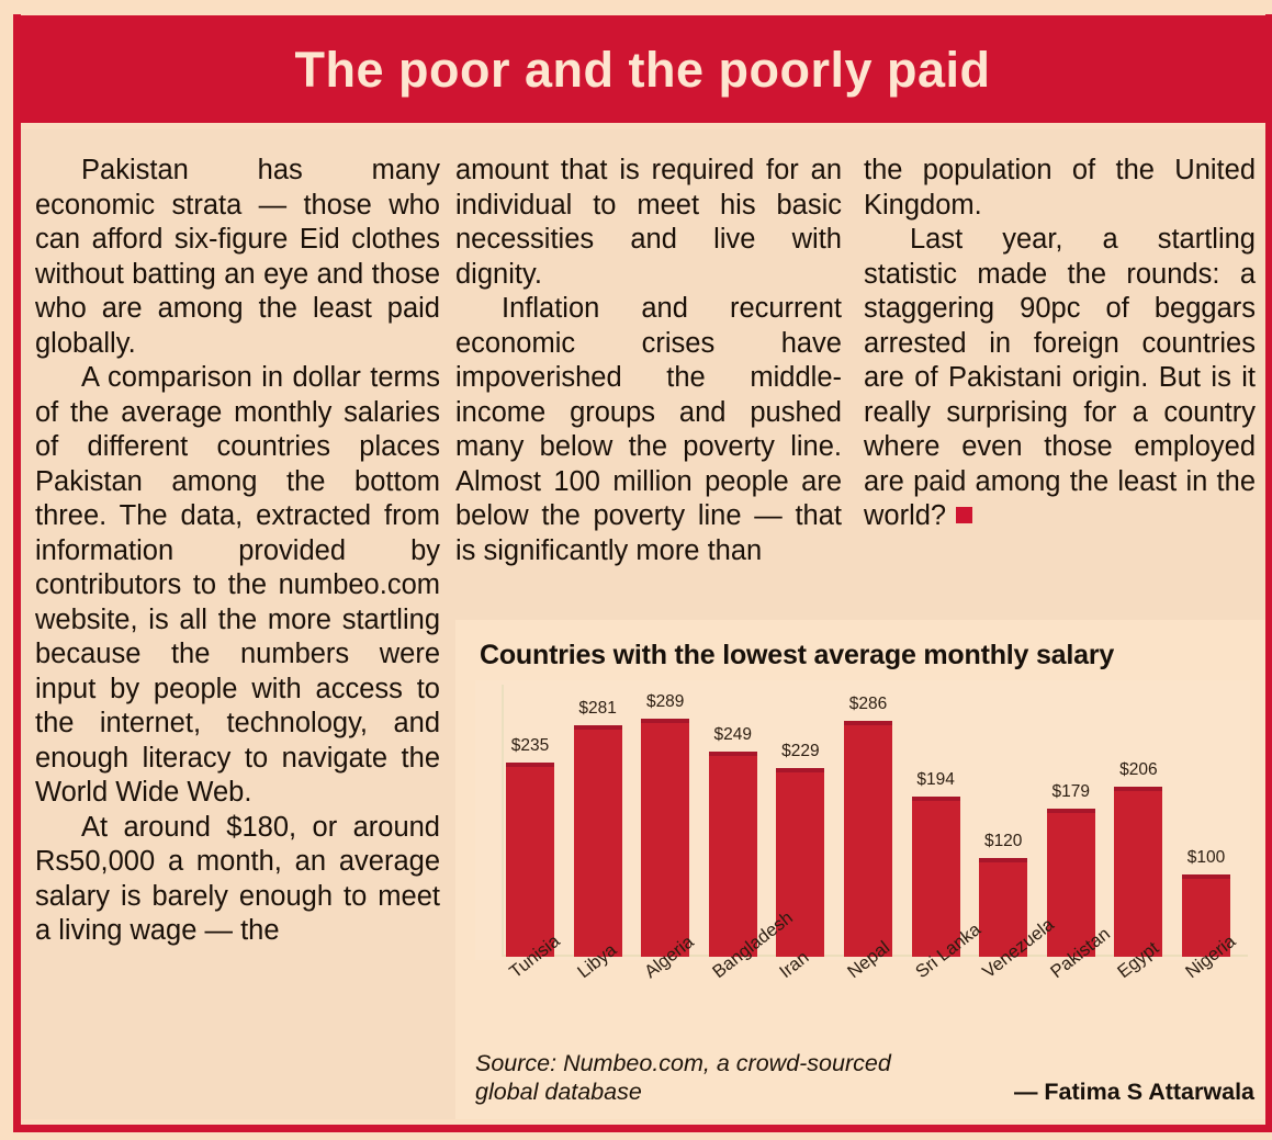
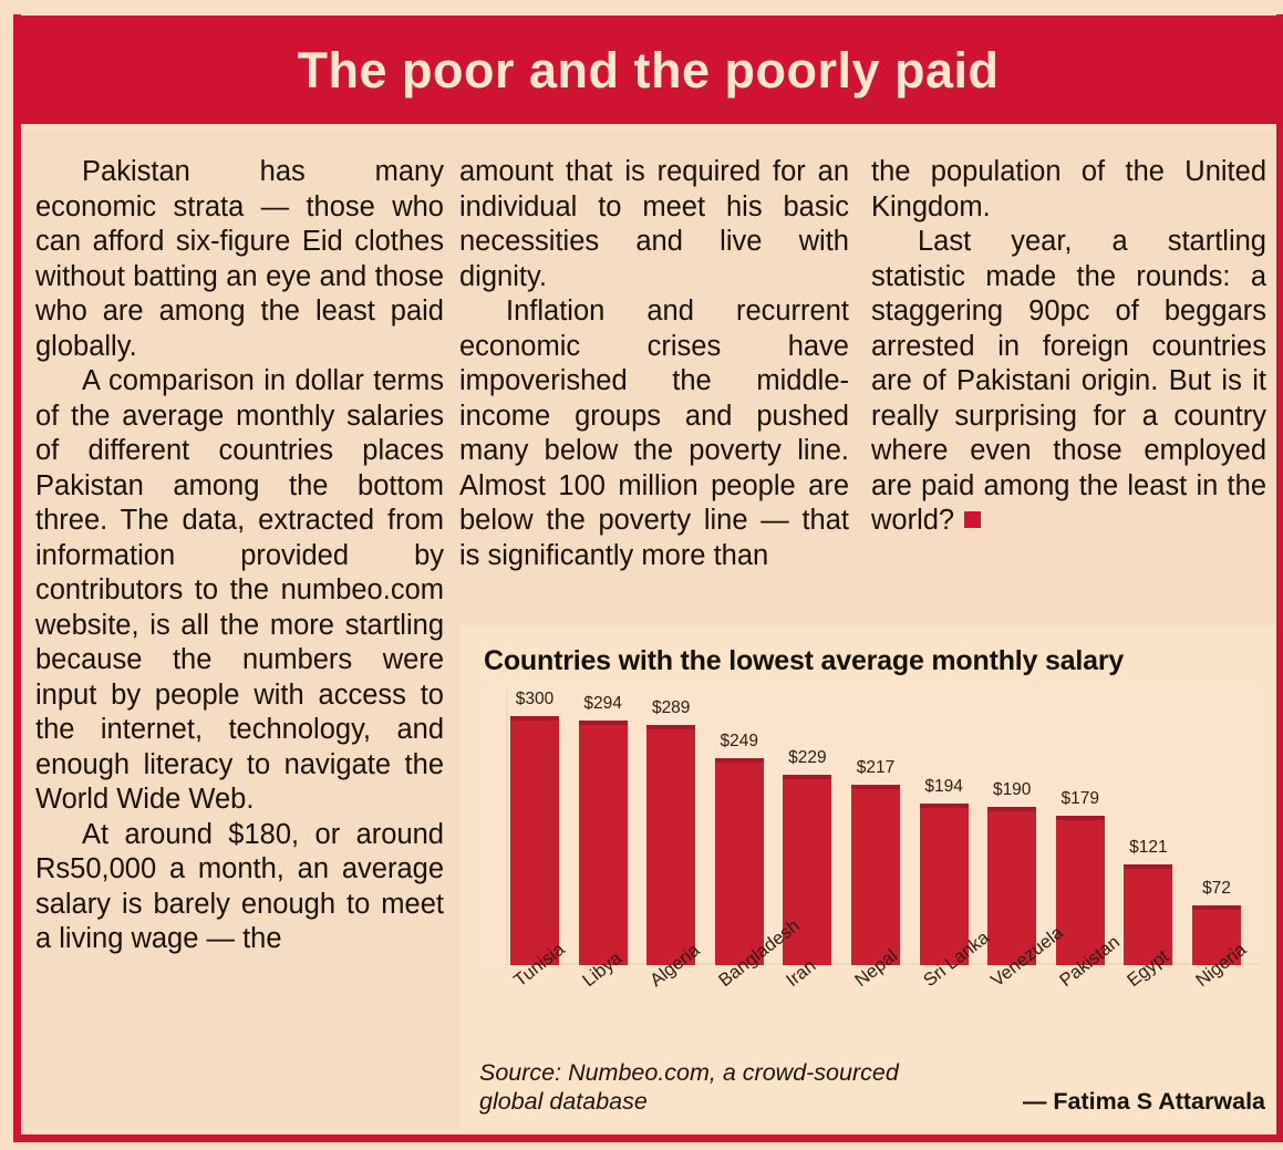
Tunisia: $235 -> $300
Libya: $281 -> $294
Nepal: $286 -> $217
Venezuela: $120 -> $190
Egypt: $206 -> $121
Nigeria: $100 -> $72
